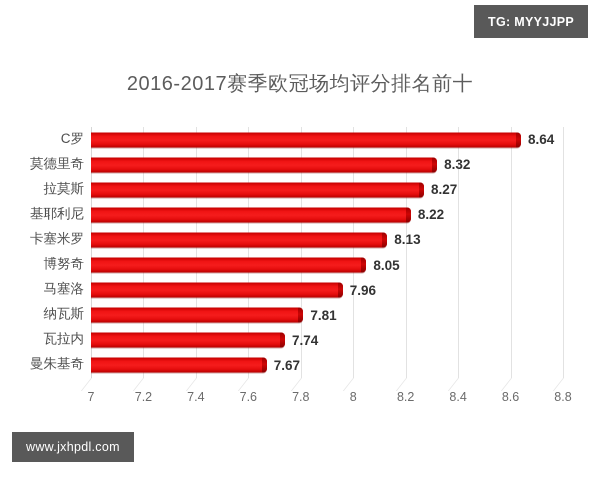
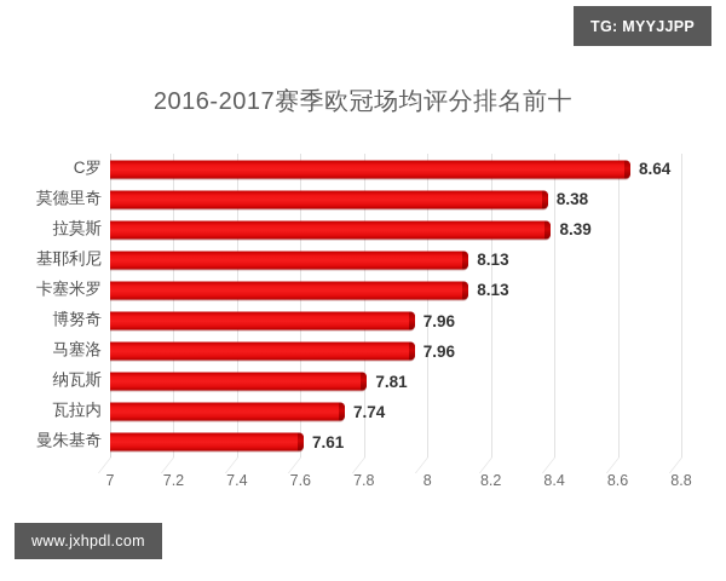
莫德里奇: 8.32 -> 8.38
拉莫斯: 8.27 -> 8.39
基耶利尼: 8.22 -> 8.13
博努奇: 8.05 -> 7.96
曼朱基奇: 7.67 -> 7.61
